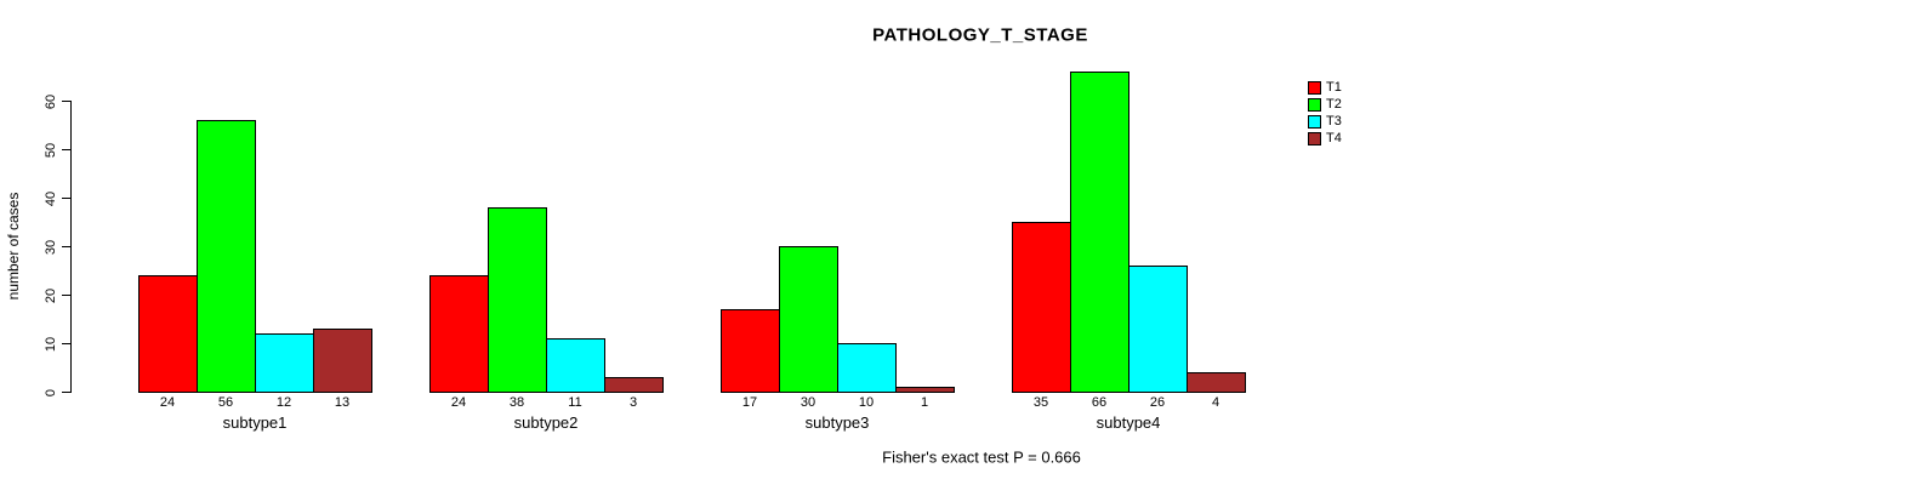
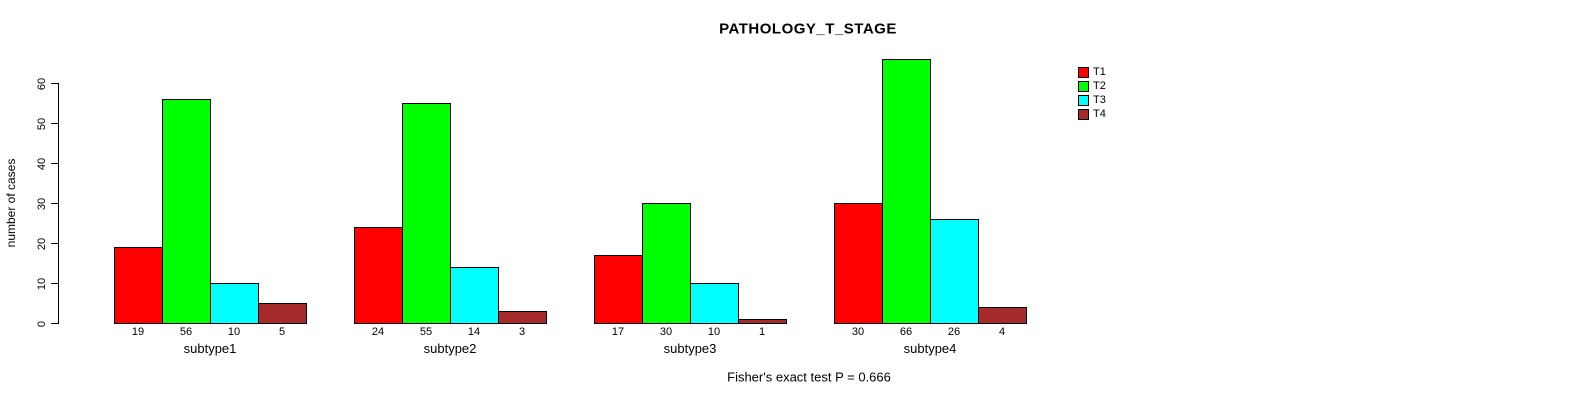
T1/subtype1: 24 -> 19
T3/subtype1: 12 -> 10
T4/subtype1: 13 -> 5
T2/subtype2: 38 -> 55
T3/subtype2: 11 -> 14
T1/subtype4: 35 -> 30
